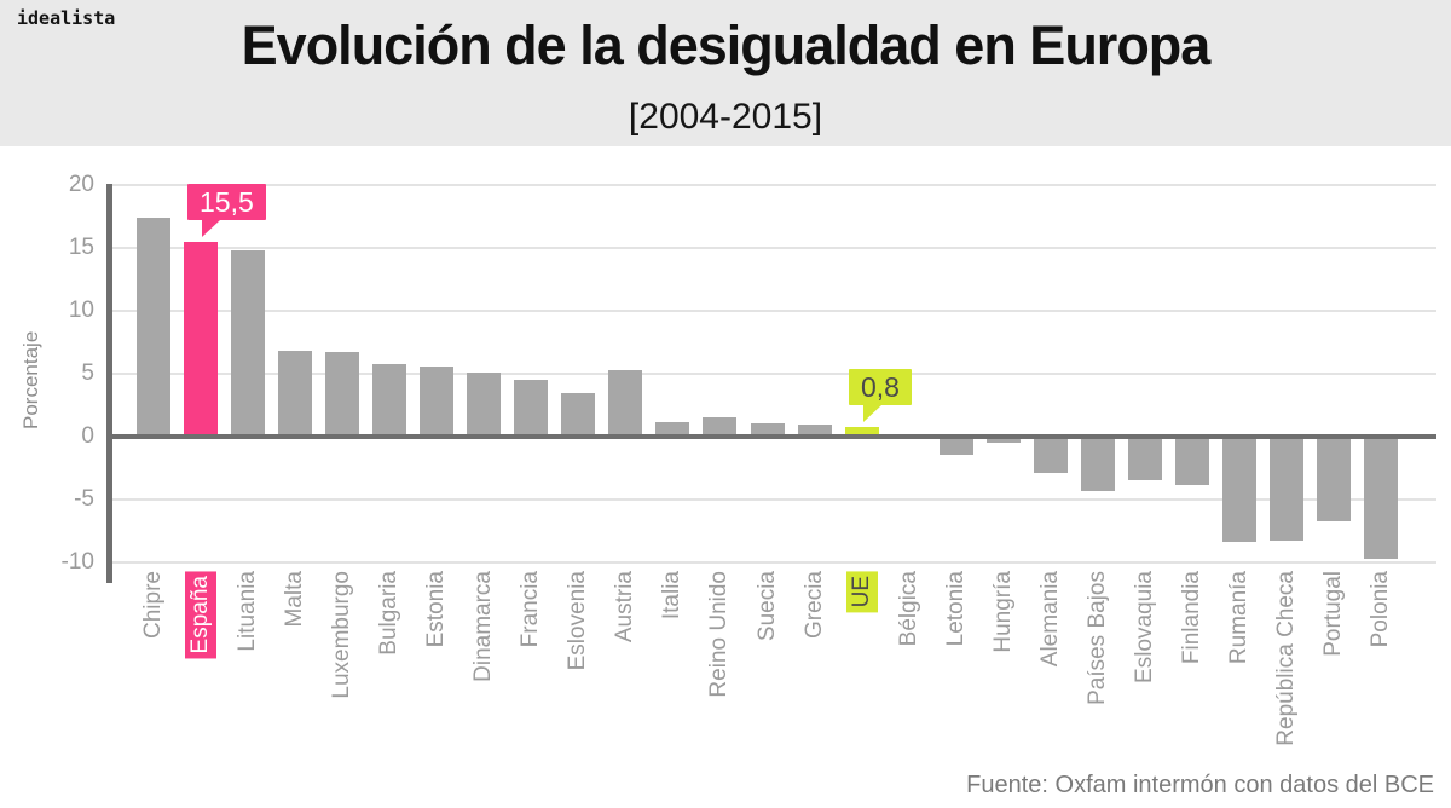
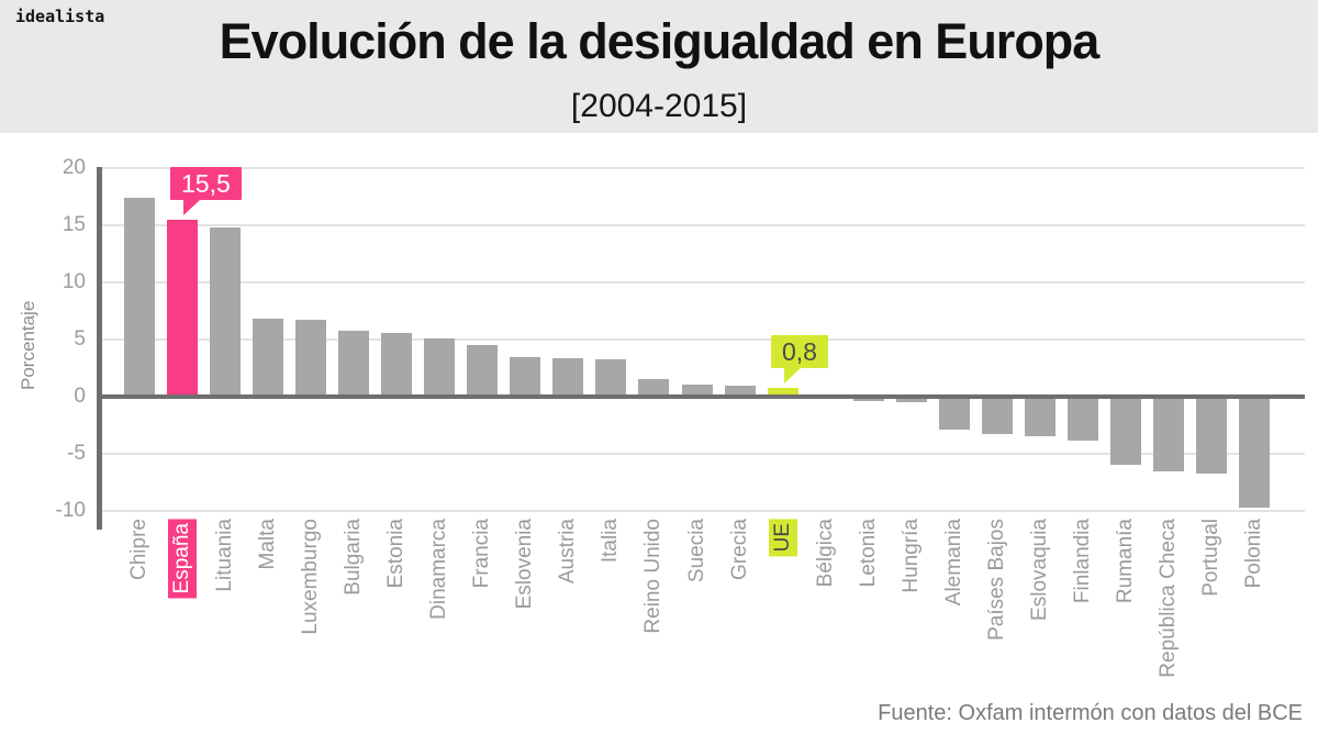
Austria: 5.3 -> 3.4
Italia: 1.2 -> 3.3
Letonia: -1.4 -> -0.4
Países Bajos: -4.3 -> -3.3
Rumanía: -8.4 -> -6.0
República Checa: -8.3 -> -6.5
